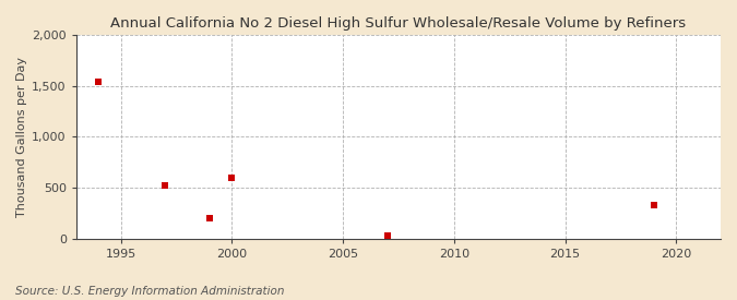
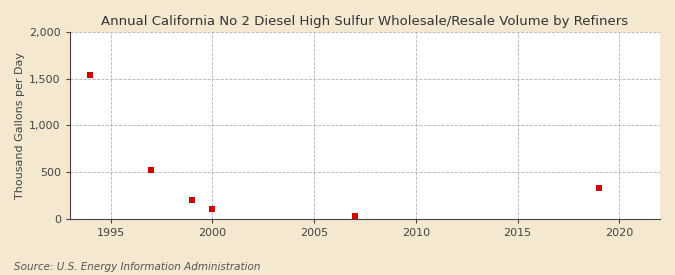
2000: 600 -> 110
